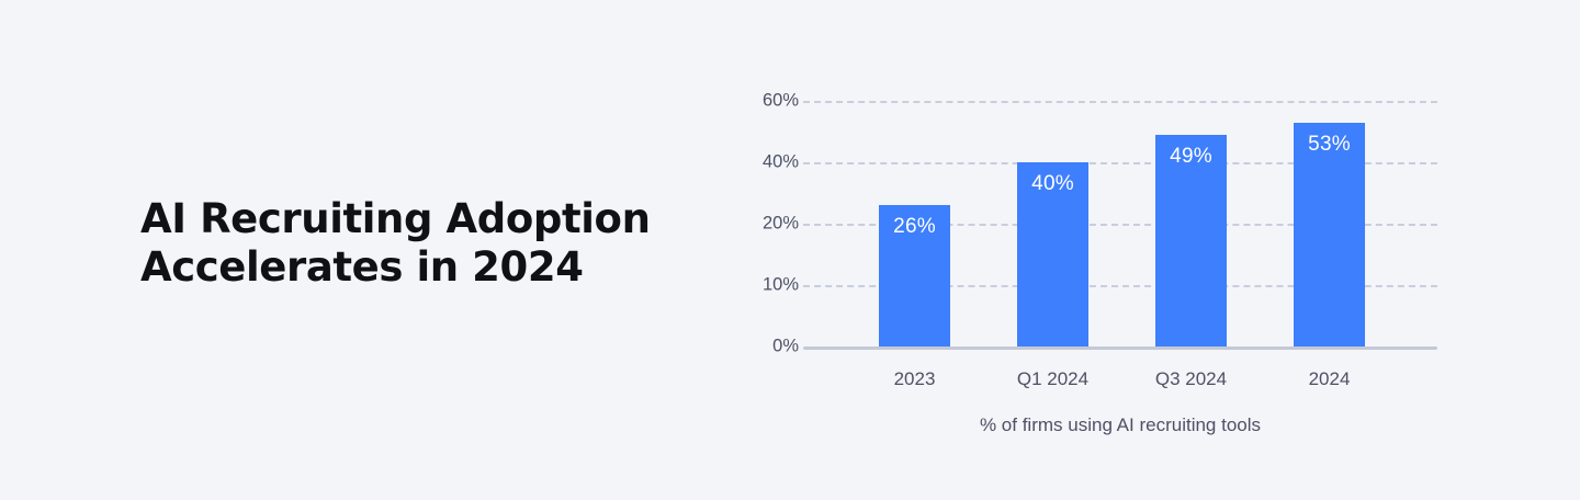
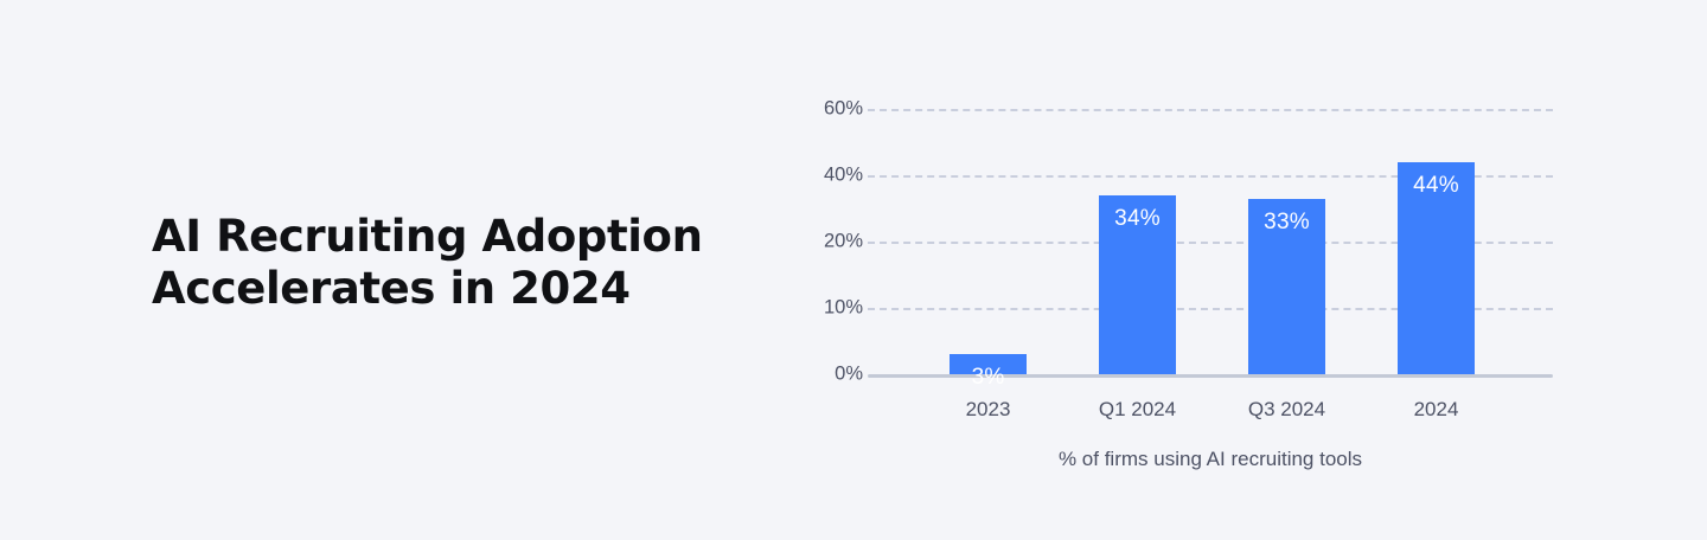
2023: 26% -> 3%
Q1 2024: 40% -> 34%
Q3 2024: 49% -> 33%
2024: 53% -> 44%
